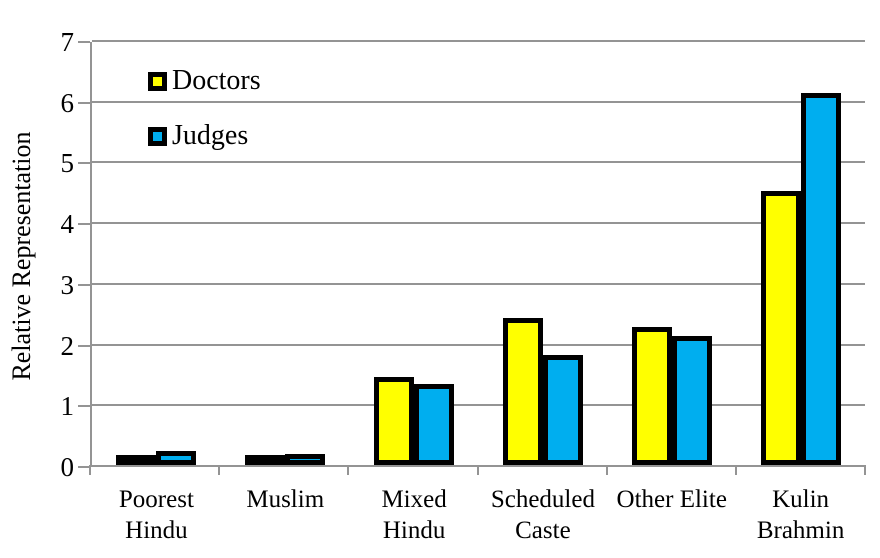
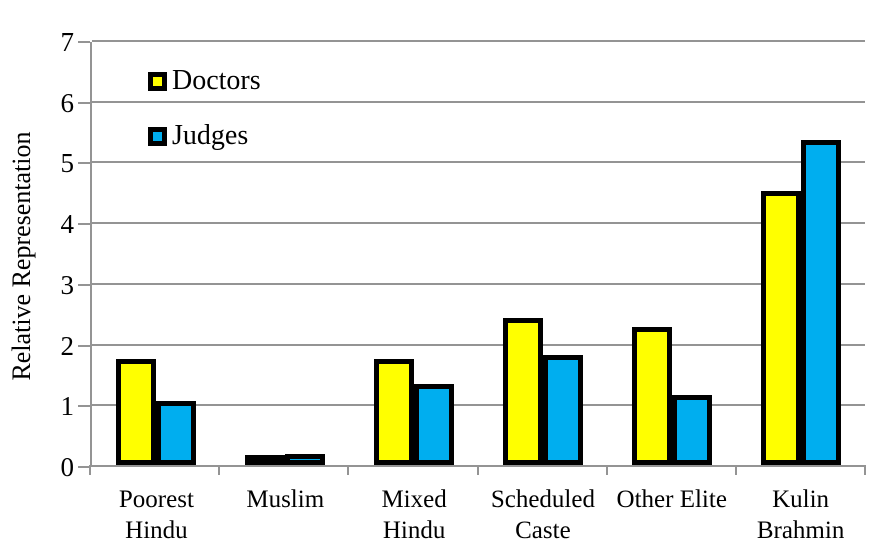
Doctors/Poorest Hindu: 0.1 -> 1.7
Judges/Poorest Hindu: 0.2 -> 1.0
Doctors/Mixed Hindu: 1.4 -> 1.7
Judges/Other Elite: 2.1 -> 1.1
Judges/Kulin Brahmin: 6.1 -> 5.3
